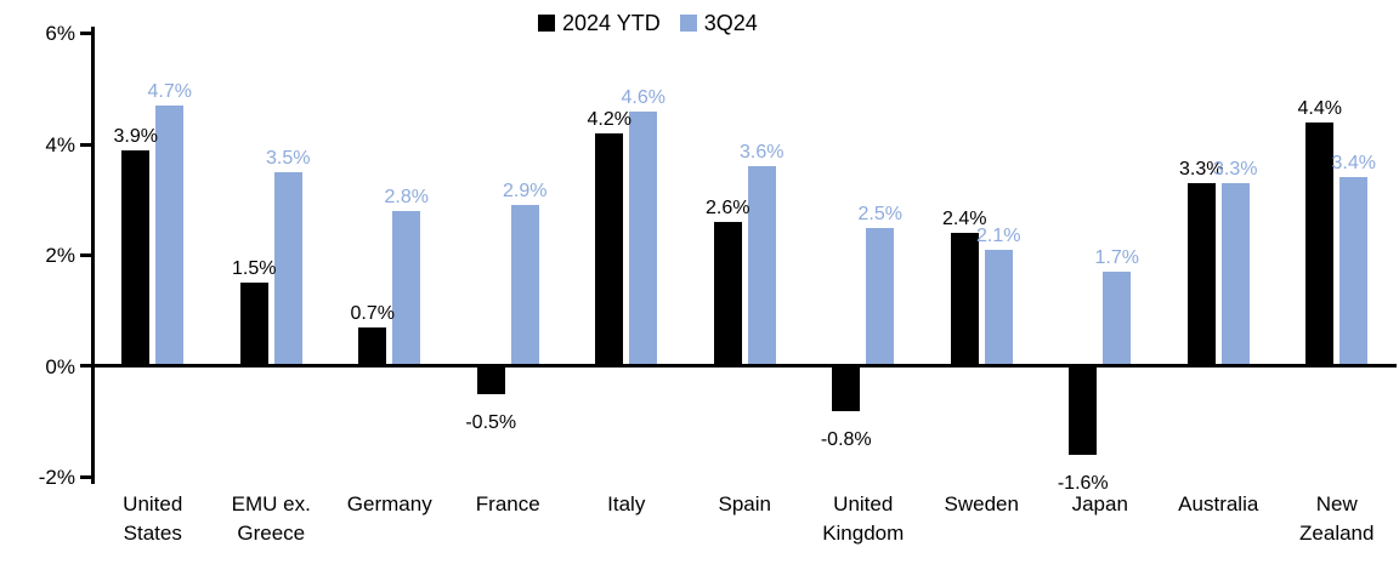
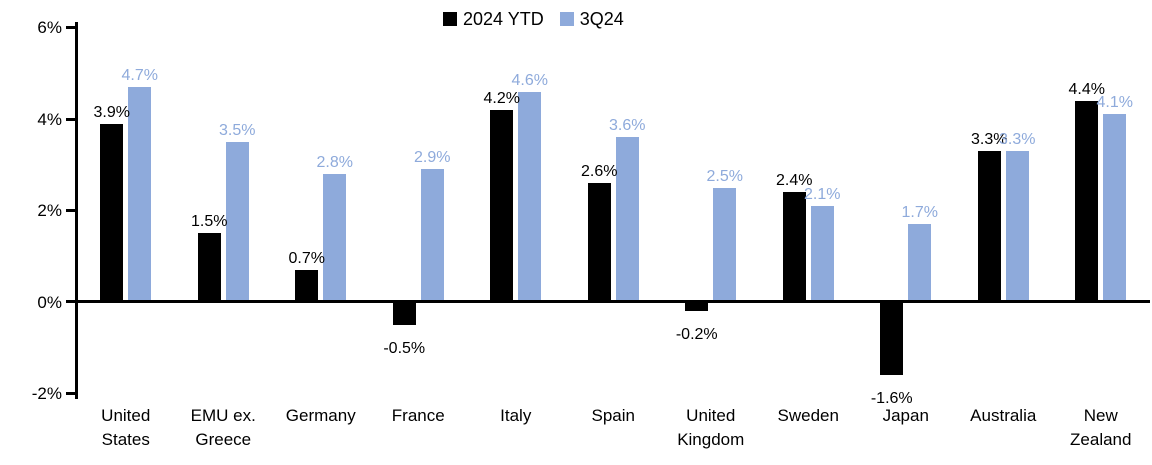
2024 YTD/United Kingdom: -0.8% -> -0.2%
3Q24/New Zealand: 3.4% -> 4.1%
